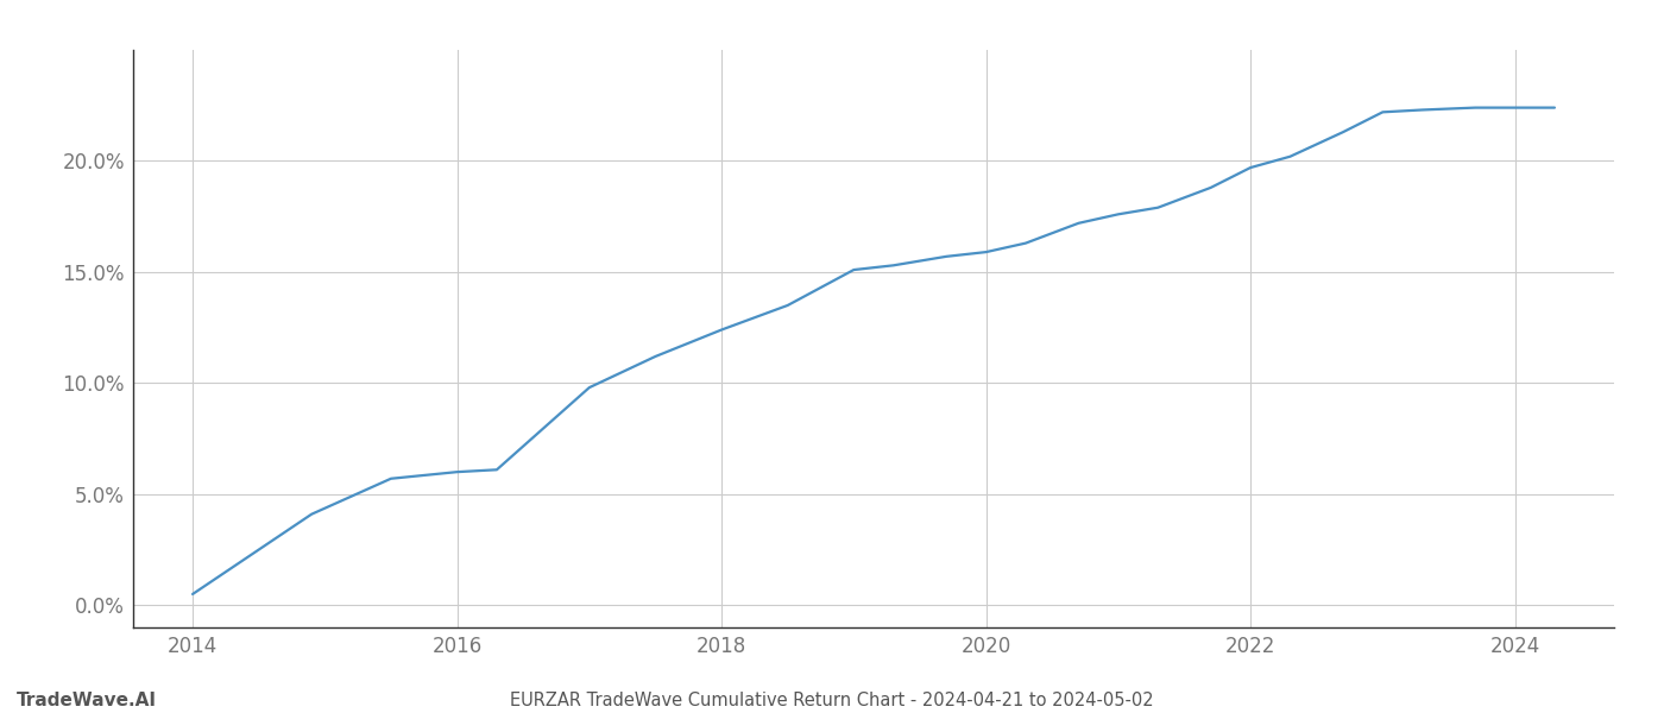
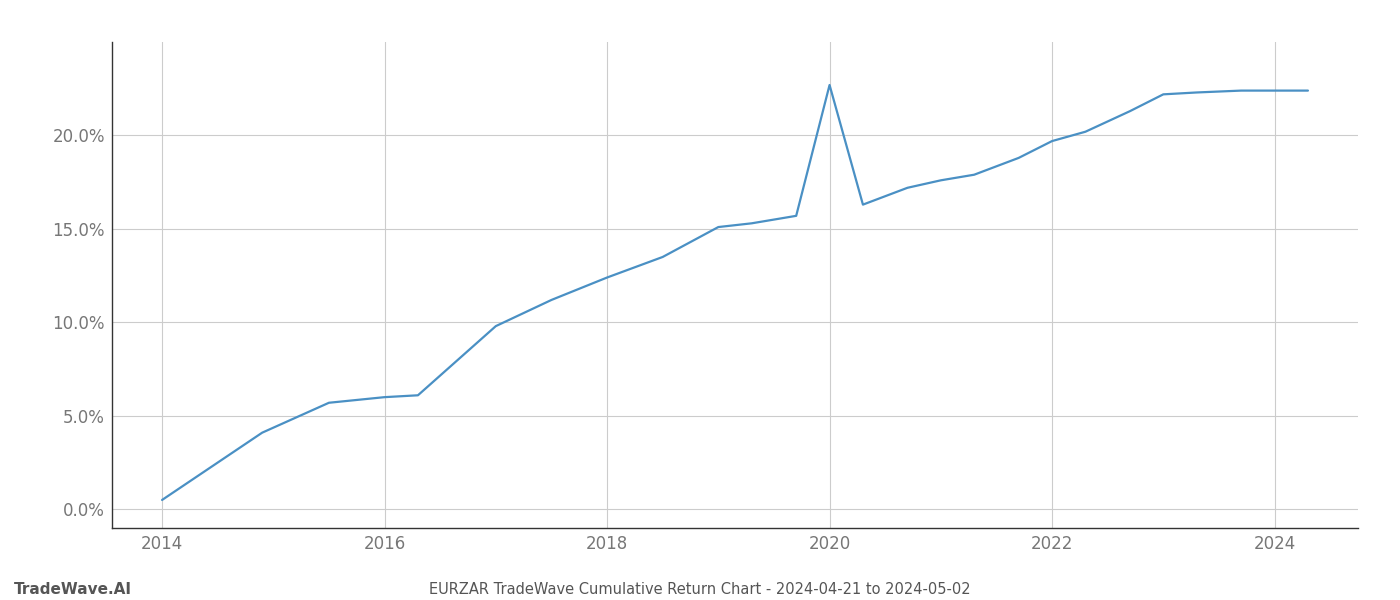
2020: 15.9% -> 22.7%
